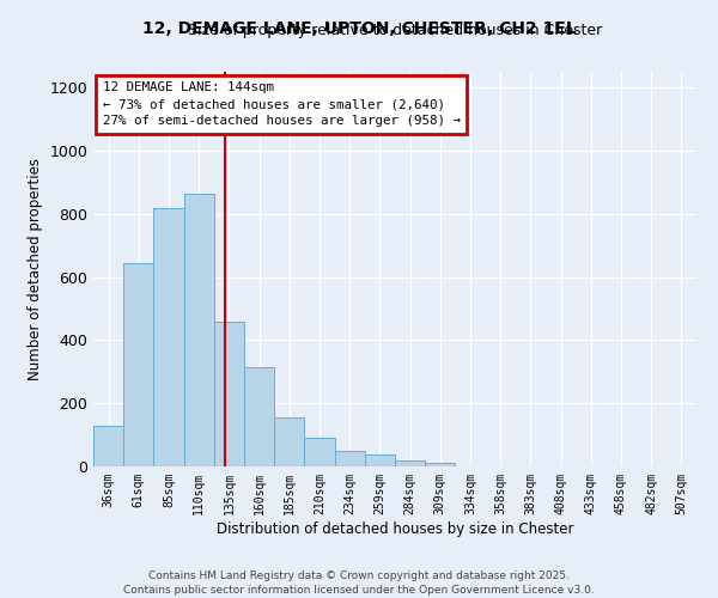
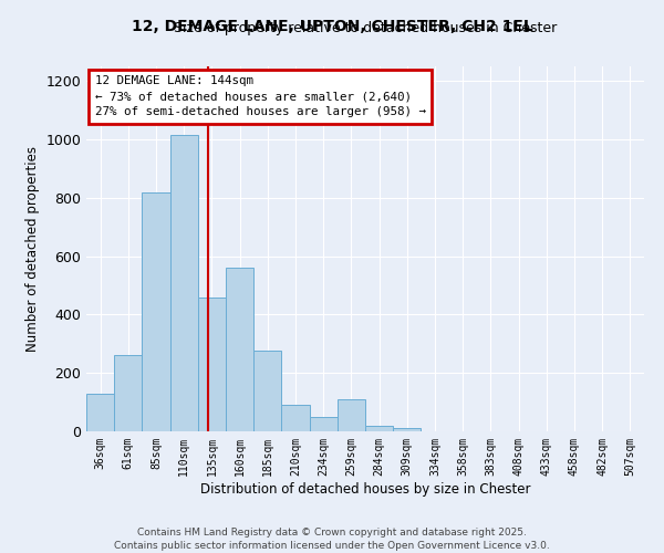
61sqm: 645 -> 260
110sqm: 865 -> 1015
160sqm: 315 -> 560
185sqm: 155 -> 275
259sqm: 38 -> 110
